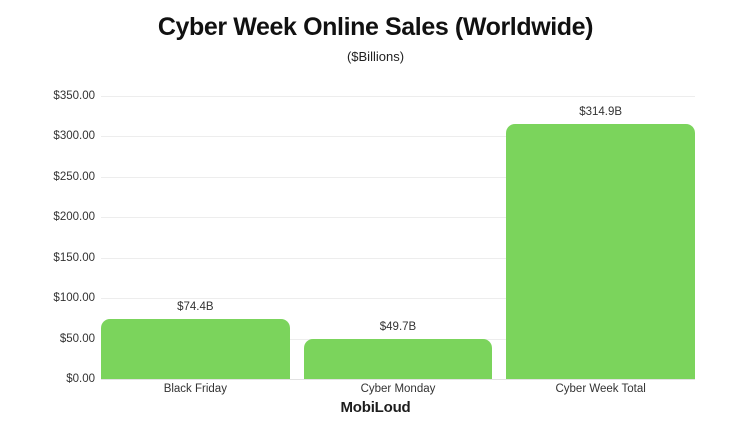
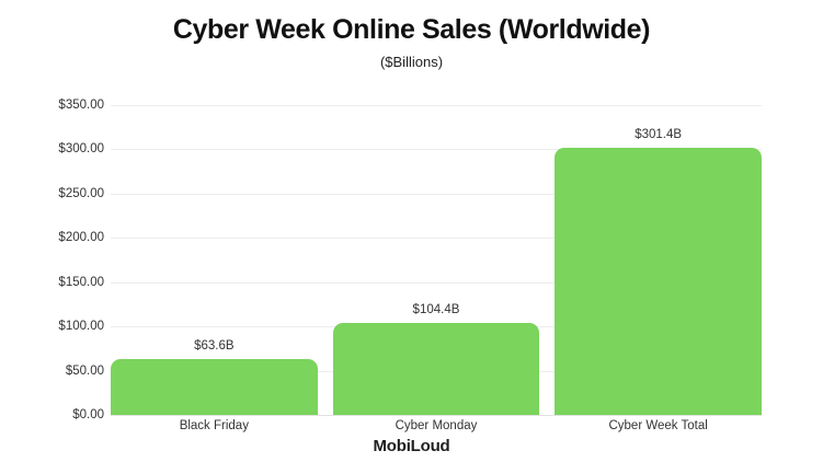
Black Friday: $74.4B -> $63.6B
Cyber Monday: $49.7B -> $104.4B
Cyber Week Total: $314.9B -> $301.4B
